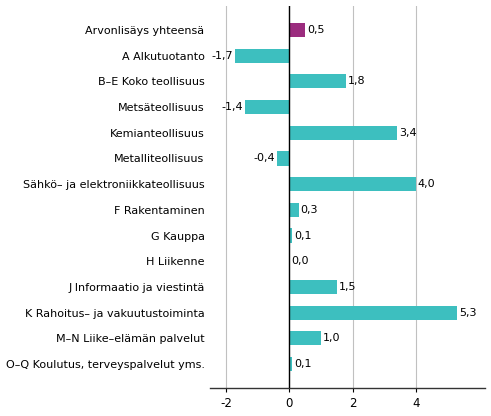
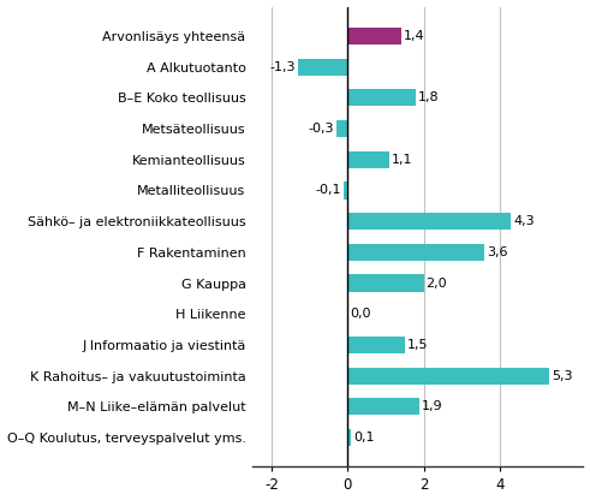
Arvonlisäys yhteensä: 0,5 -> 1,4
A Alkutuotanto: -1,7 -> -1,3
Metsäteollisuus: -1,4 -> -0,3
Kemianteollisuus: 3,4 -> 1,1
Metalliteollisuus: -0,4 -> -0,1
Sähkö– ja elektroniikkateollisuus: 4,0 -> 4,3
F Rakentaminen: 0,3 -> 3,6
G Kauppa: 0,1 -> 2,0
M–N Liike–elämän palvelut: 1,0 -> 1,9
